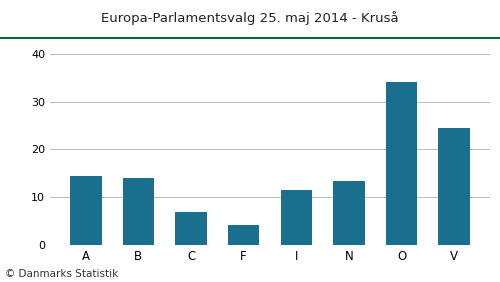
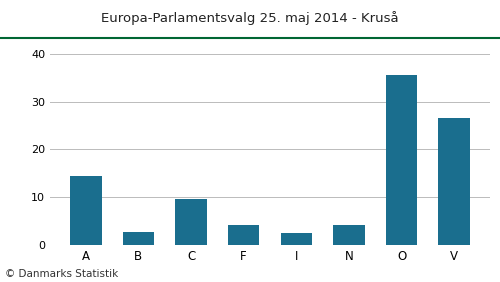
B: 14.0 -> 2.7
C: 7.0 -> 9.7
I: 11.5 -> 2.6
N: 13.5 -> 4.3
O: 34.0 -> 35.5
V: 24.5 -> 26.5
